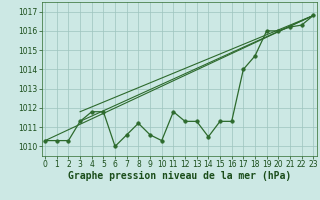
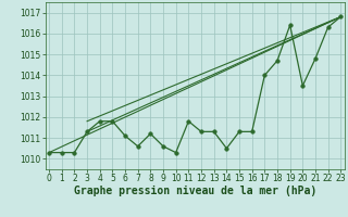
6: 1010.0 -> 1011.1
19: 1016.0 -> 1016.4
20: 1016.0 -> 1013.5
21: 1016.2 -> 1014.8
